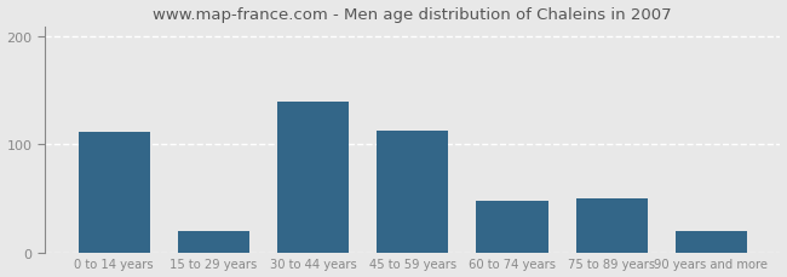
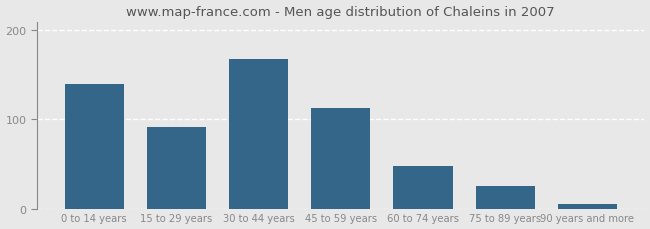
0 to 14 years: 112 -> 140
15 to 29 years: 20 -> 92
30 to 44 years: 140 -> 168
75 to 89 years: 50 -> 25
90 years and more: 20 -> 5
